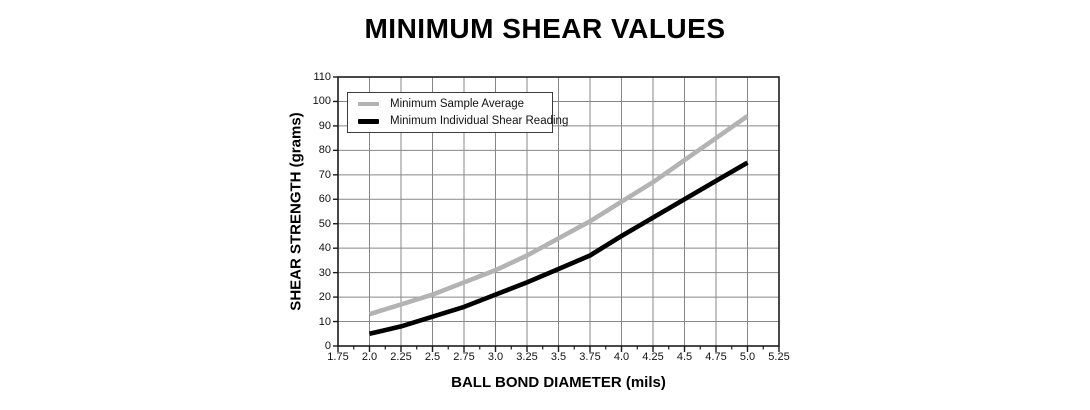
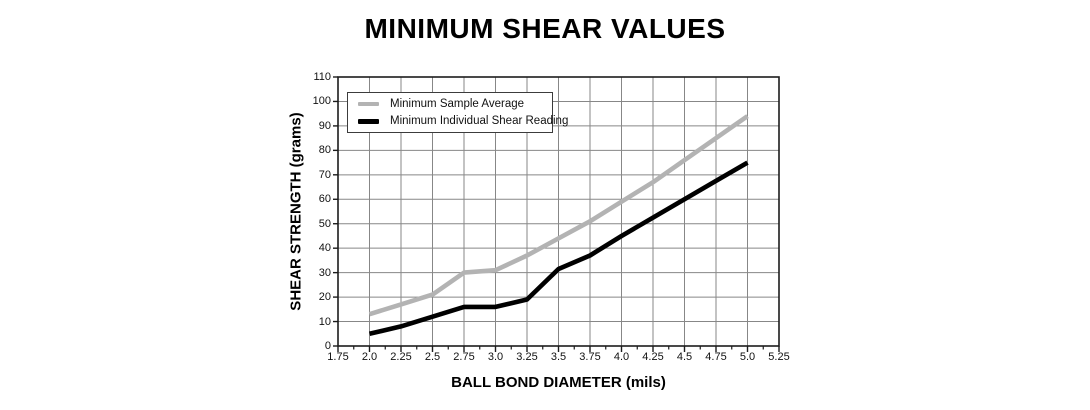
Minimum Sample Average/2.75: 26 -> 30
Minimum Individual Shear Reading/3.0: 21 -> 16
Minimum Individual Shear Reading/3.25: 26 -> 19
